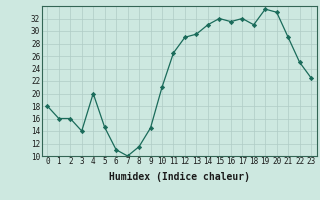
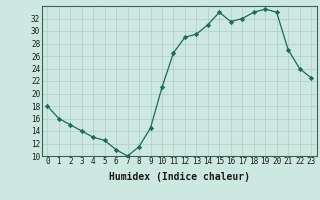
2: 16.0 -> 15.0
4: 20.0 -> 13.0
5: 14.6 -> 12.5
15: 32.0 -> 33.0
18: 31.0 -> 33.0
21: 29.0 -> 27.0
22: 25.0 -> 24.0
